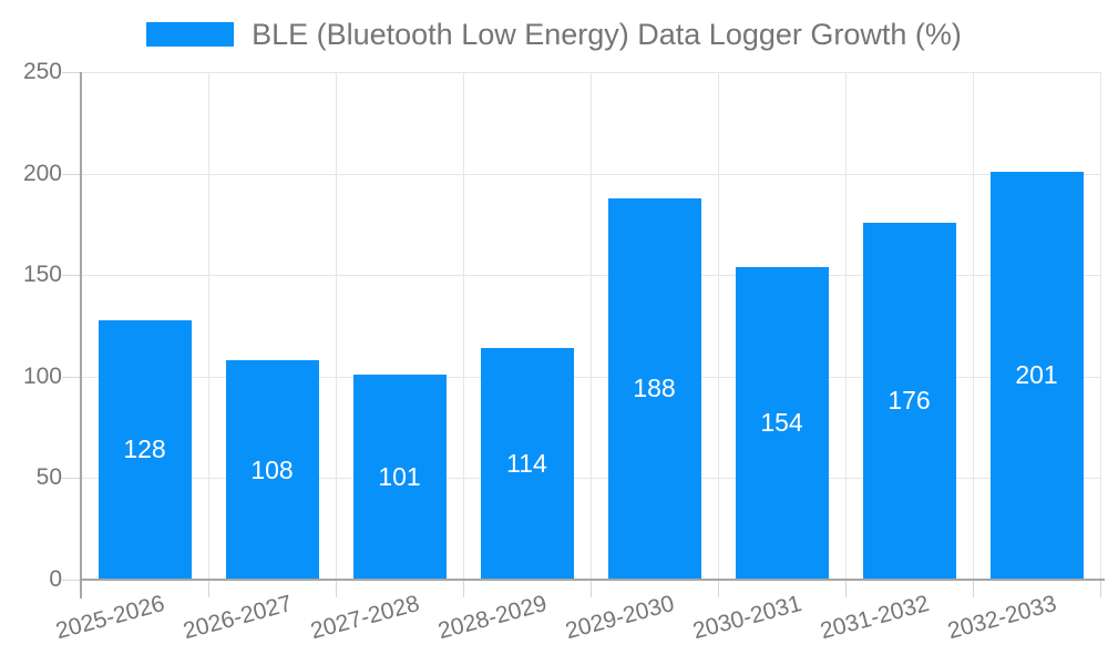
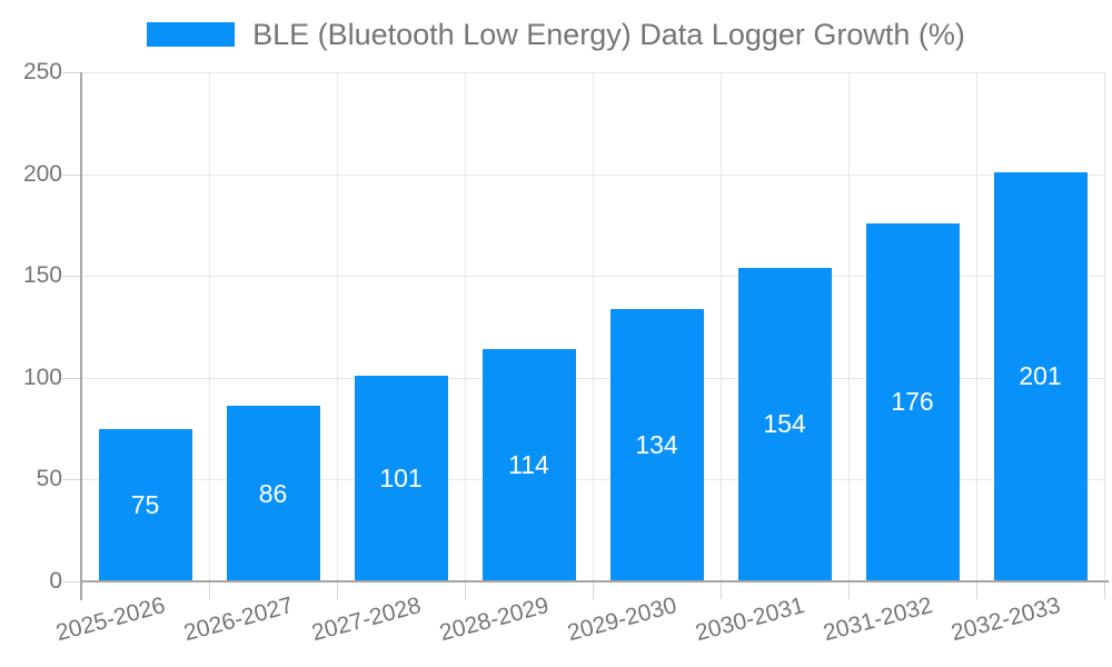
2025-2026: 128 -> 75
2026-2027: 108 -> 86
2029-2030: 188 -> 134
